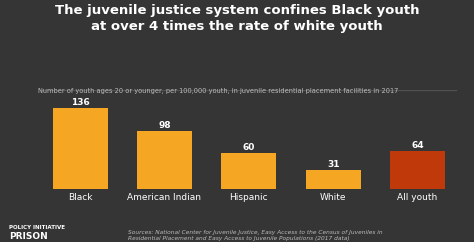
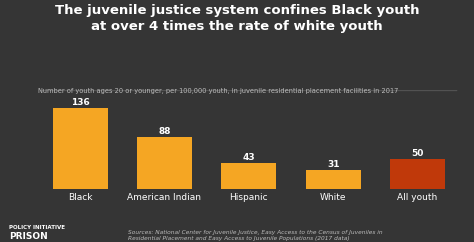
American Indian: 98 -> 88
Hispanic: 60 -> 43
All youth: 64 -> 50
